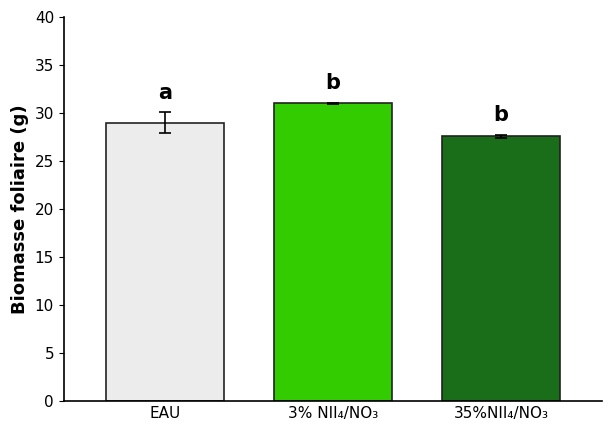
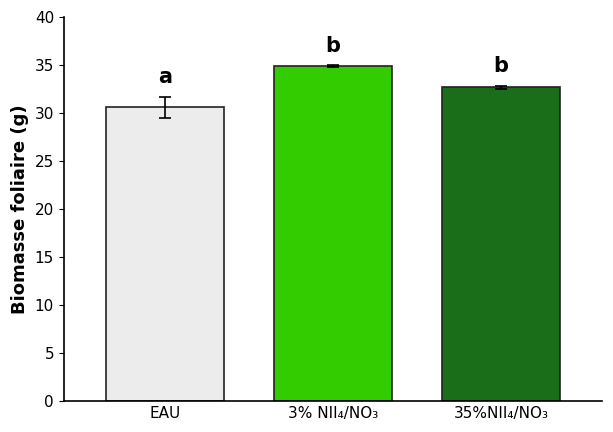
EAU: 29.0 -> 30.6
3% NII₄/NO₃: 31.0 -> 34.9
35%NII₄/NO₃: 27.6 -> 32.7
